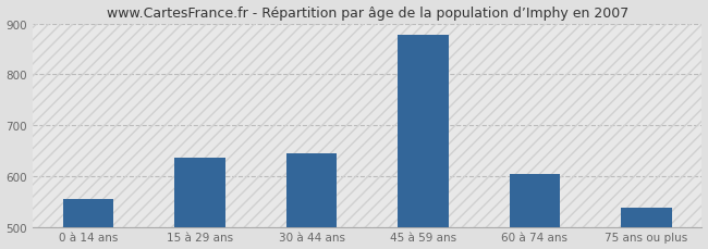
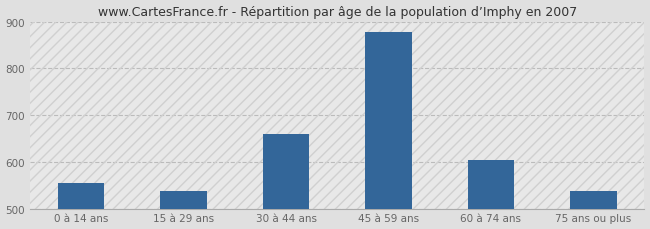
15 à 29 ans: 635 -> 537
30 à 44 ans: 645 -> 659
